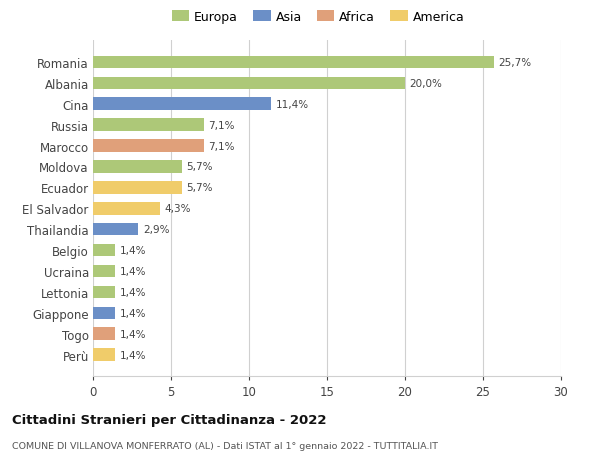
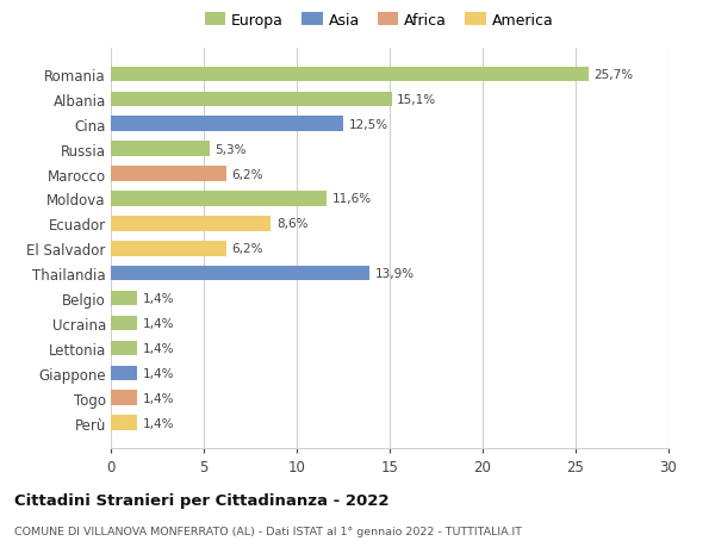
Albania: 20,0% -> 15,1%
Cina: 11,4% -> 12,5%
Russia: 7,1% -> 5,3%
Marocco: 7,1% -> 6,2%
Moldova: 5,7% -> 11,6%
Ecuador: 5,7% -> 8,6%
El Salvador: 4,3% -> 6,2%
Thailandia: 2,9% -> 13,9%
